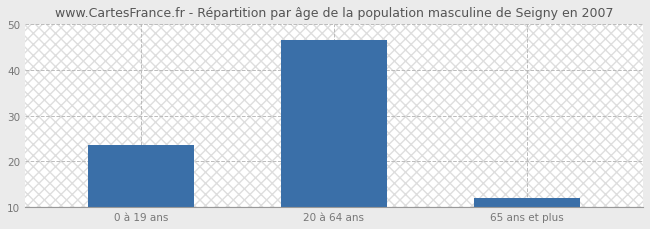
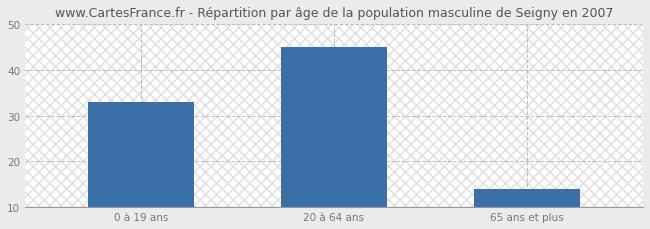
0 à 19 ans: 23.5 -> 33.0
20 à 64 ans: 46.5 -> 45.0
65 ans et plus: 12.0 -> 14.0
